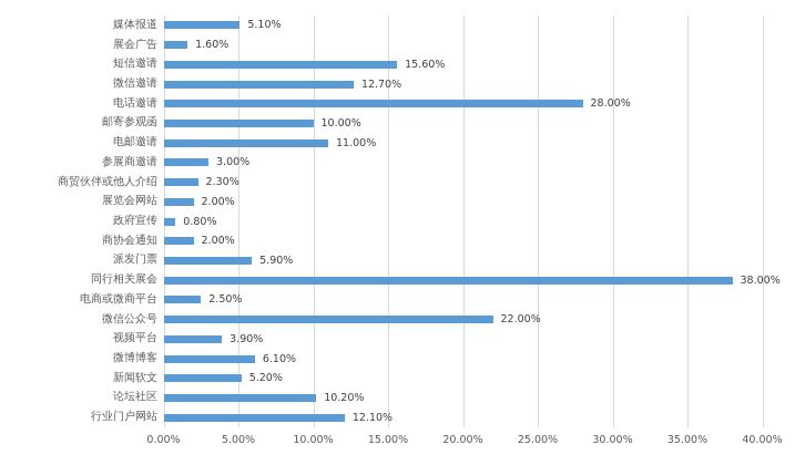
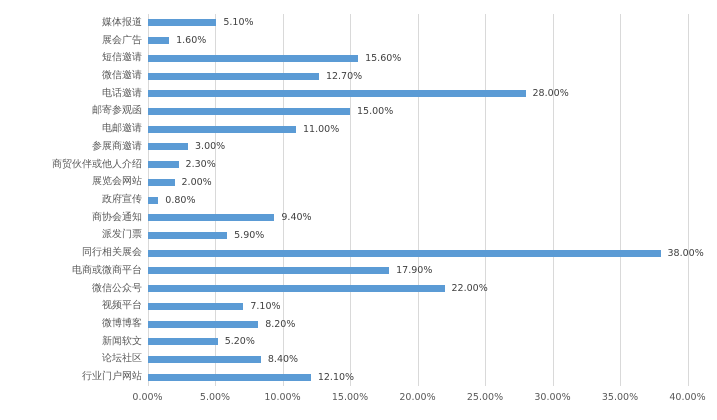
邮寄参观函: 10.00% -> 15.00%
商协会通知: 2.00% -> 9.40%
电商或微商平台: 2.50% -> 17.90%
视频平台: 3.90% -> 7.10%
微博博客: 6.10% -> 8.20%
论坛社区: 10.20% -> 8.40%
